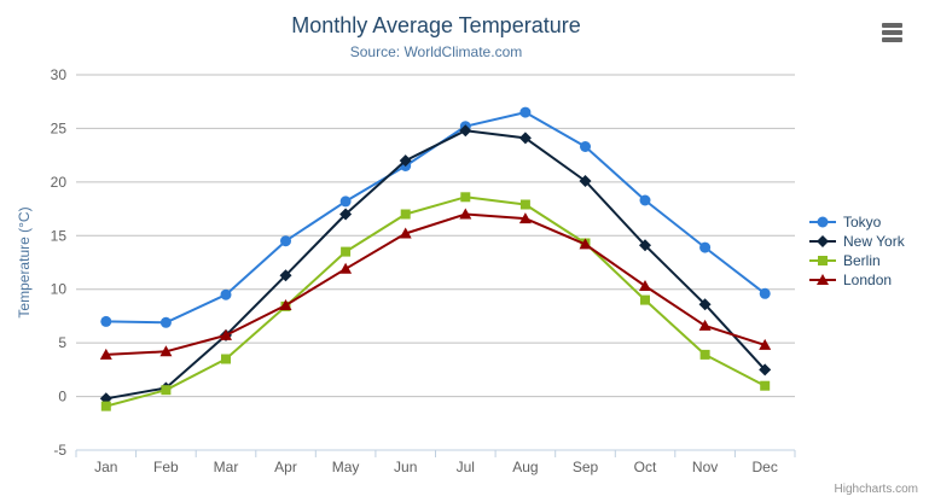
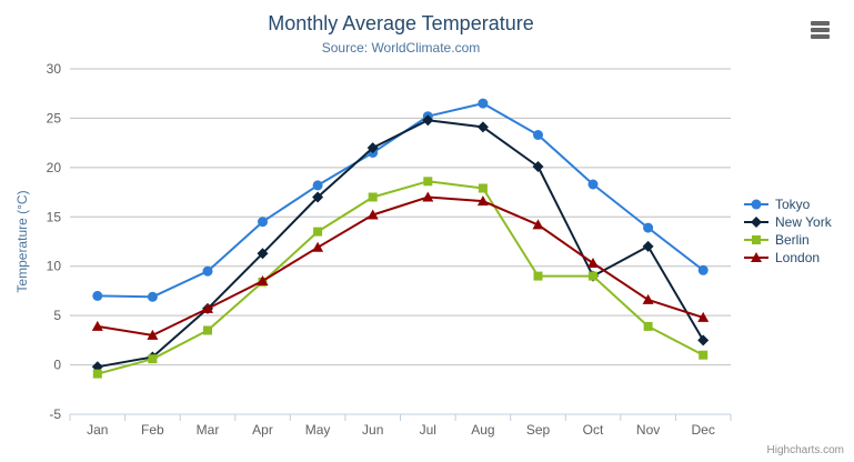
London/Feb: 4 -> 3
Berlin/Sep: 14 -> 9
New York/Oct: 14 -> 9
New York/Nov: 9 -> 12
